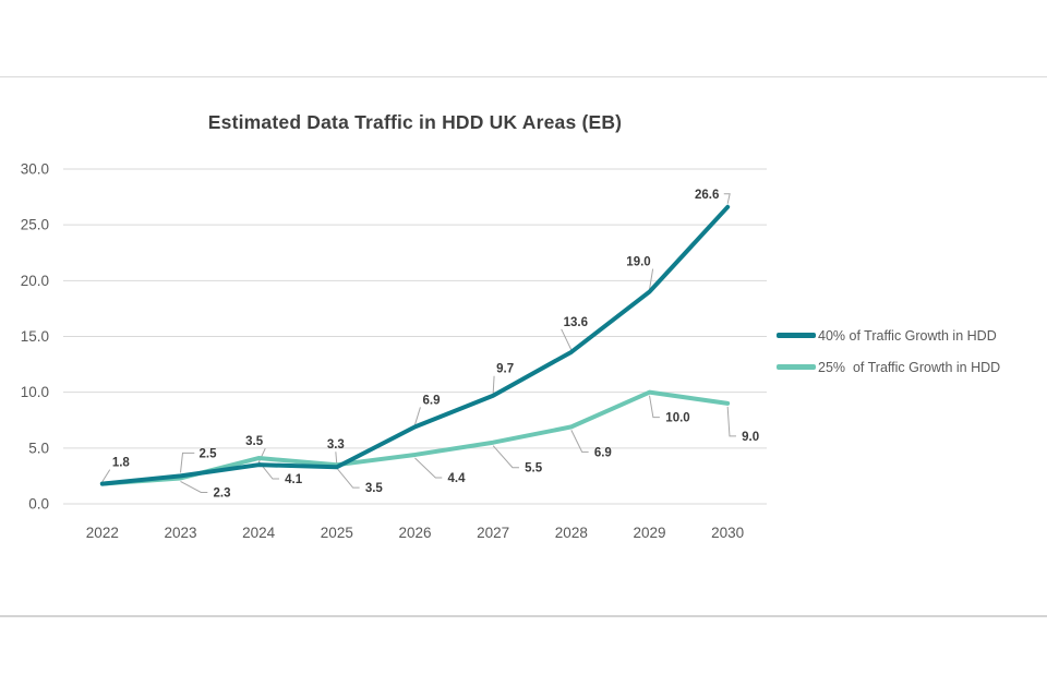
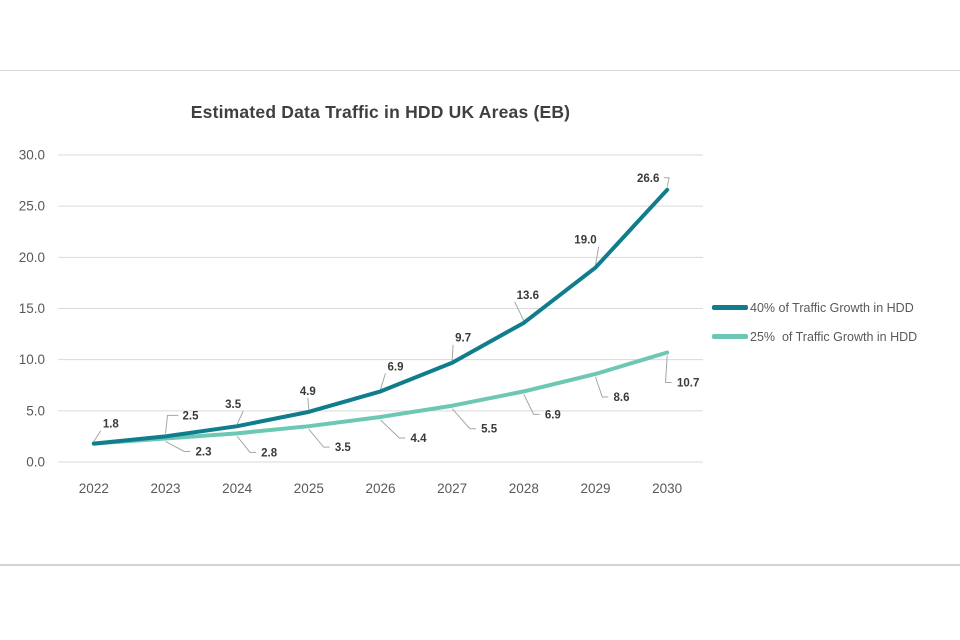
25% of Traffic Growth in HDD/2024: 4.1 -> 2.8
40% of Traffic Growth in HDD/2025: 3.3 -> 4.9
25% of Traffic Growth in HDD/2029: 10.0 -> 8.6
25% of Traffic Growth in HDD/2030: 9.0 -> 10.7
